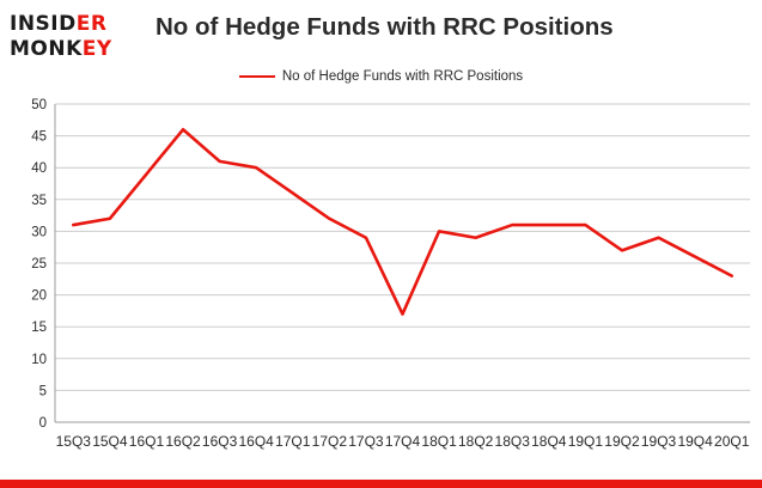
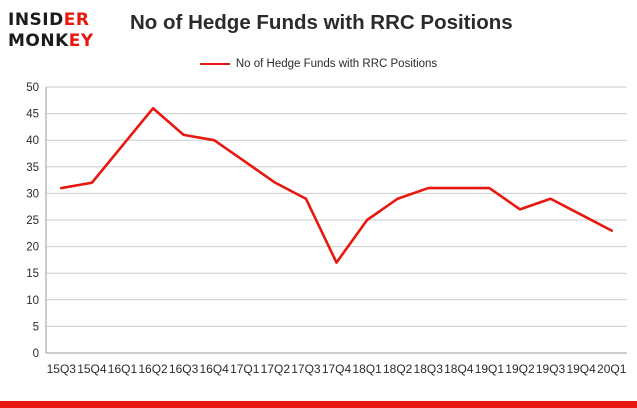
18Q1: 30 -> 25
